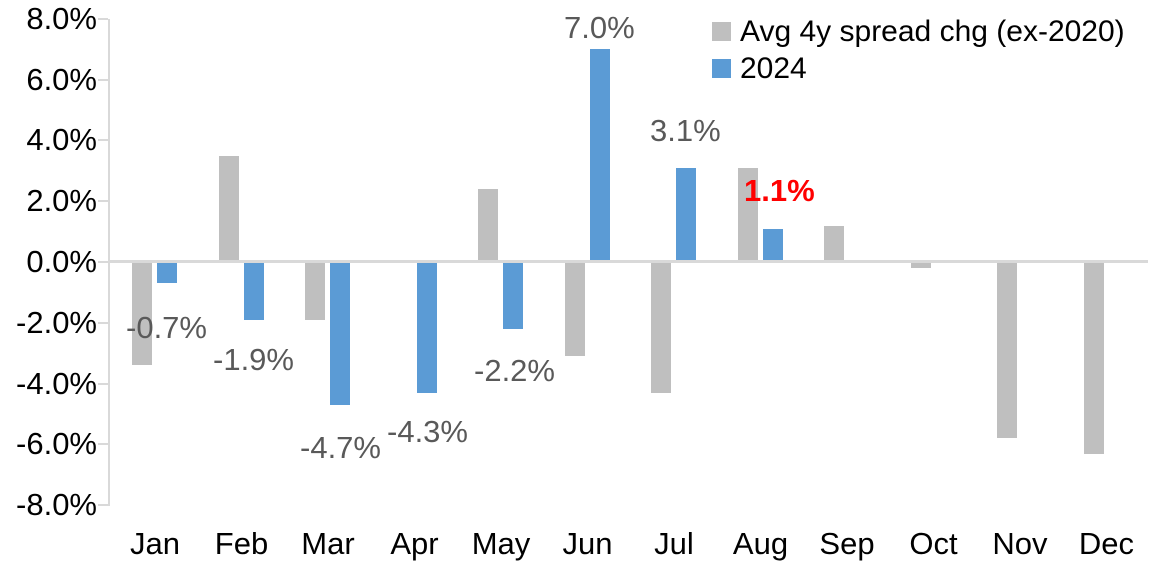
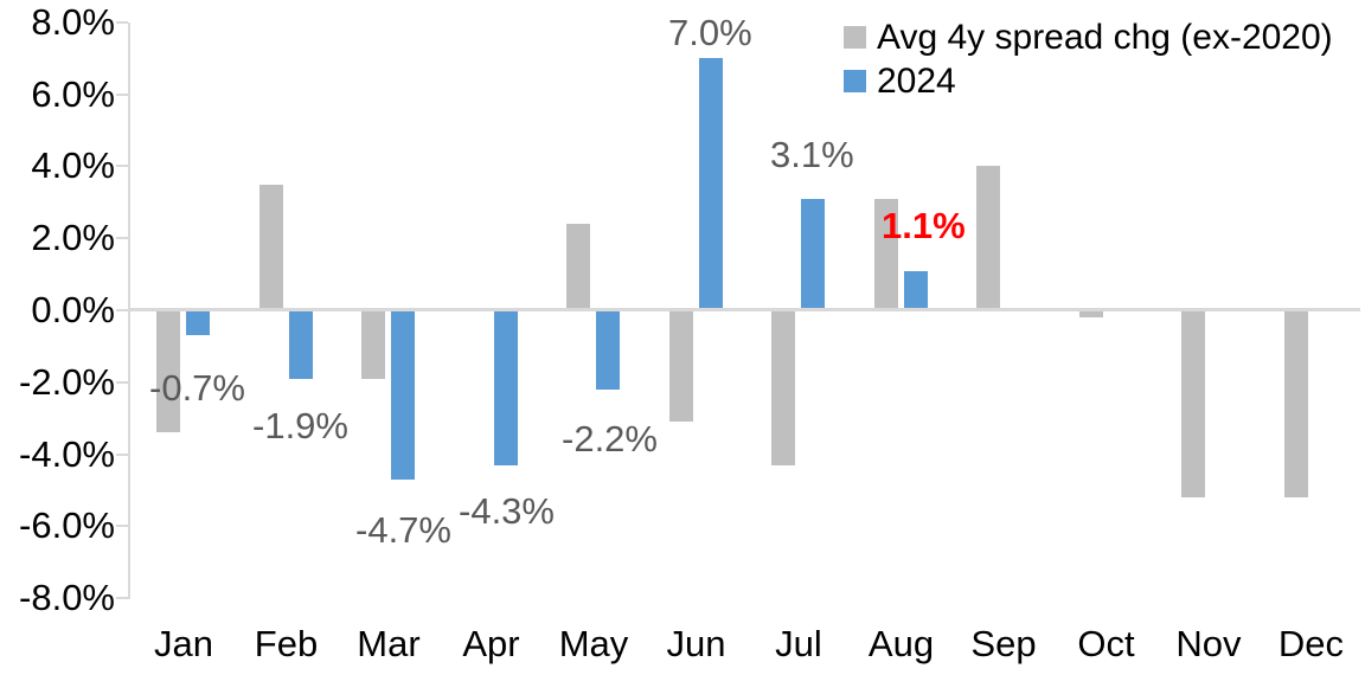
Avg 4y spread chg (ex-2020)/Sep: 1.2% -> 4.0%
Avg 4y spread chg (ex-2020)/Nov: -5.8% -> -5.2%
Avg 4y spread chg (ex-2020)/Dec: -6.3% -> -5.2%
